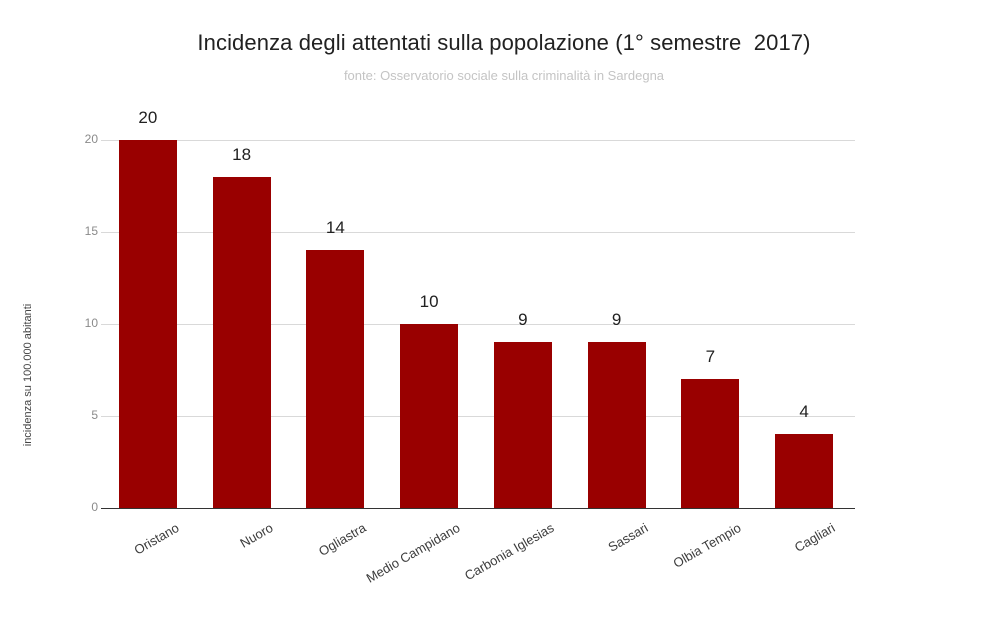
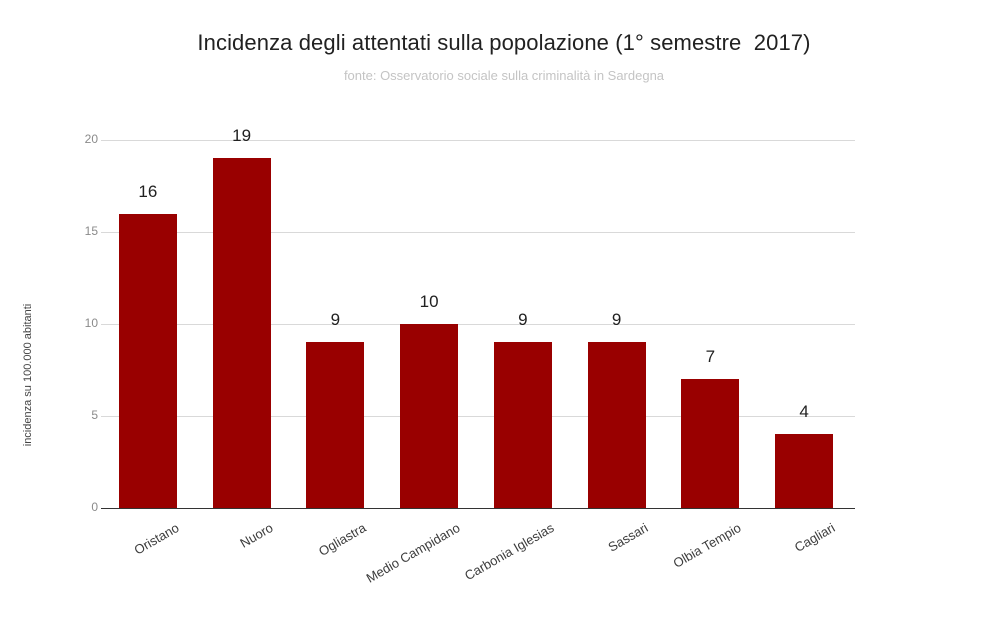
Oristano: 20 -> 16
Nuoro: 18 -> 19
Ogliastra: 14 -> 9
